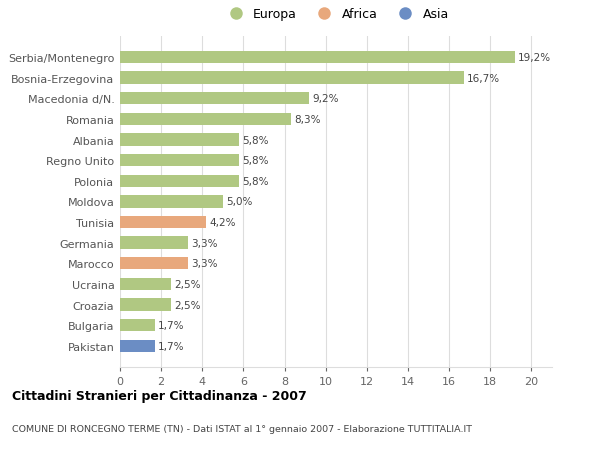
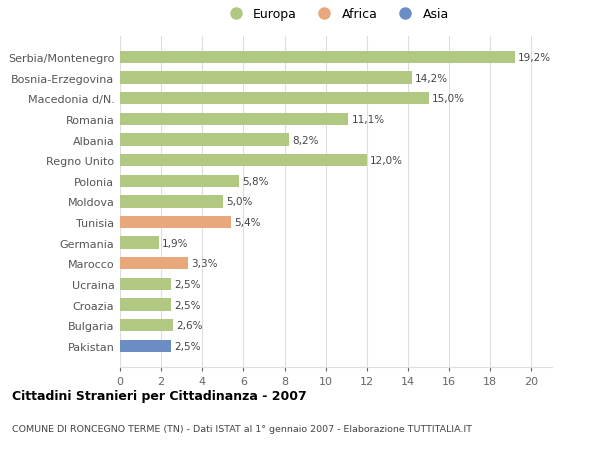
Bosnia-Erzegovina: 16,7% -> 14,2%
Macedonia d/N.: 9,2% -> 15,0%
Romania: 8,3% -> 11,1%
Albania: 5,8% -> 8,2%
Regno Unito: 5,8% -> 12,0%
Tunisia: 4,2% -> 5,4%
Germania: 3,3% -> 1,9%
Bulgaria: 1,7% -> 2,6%
Pakistan: 1,7% -> 2,5%
